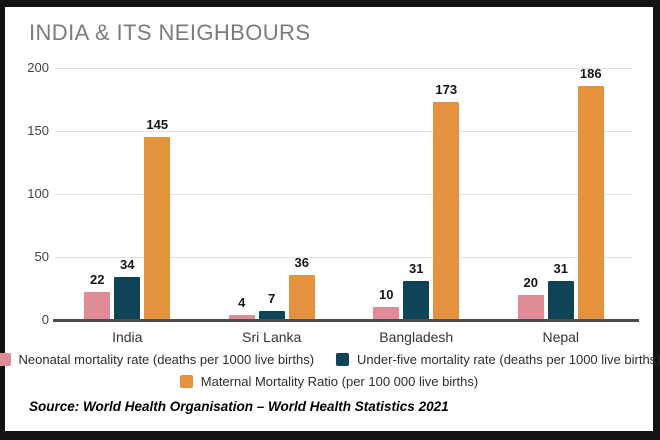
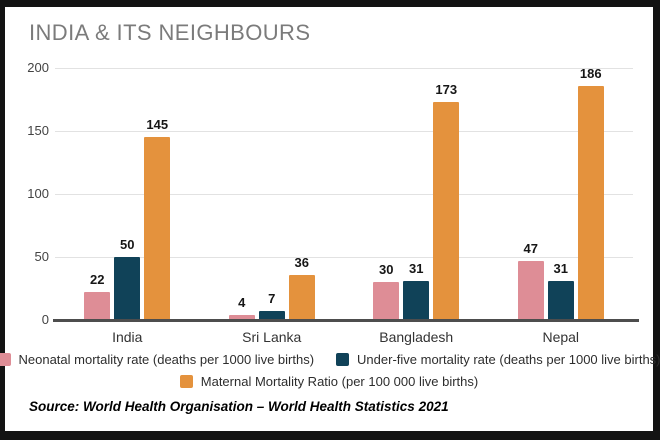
Under-five mortality rate (deaths per 1000 live births)/India: 34 -> 50
Neonatal mortality rate (deaths per 1000 live births)/Bangladesh: 10 -> 30
Neonatal mortality rate (deaths per 1000 live births)/Nepal: 20 -> 47
